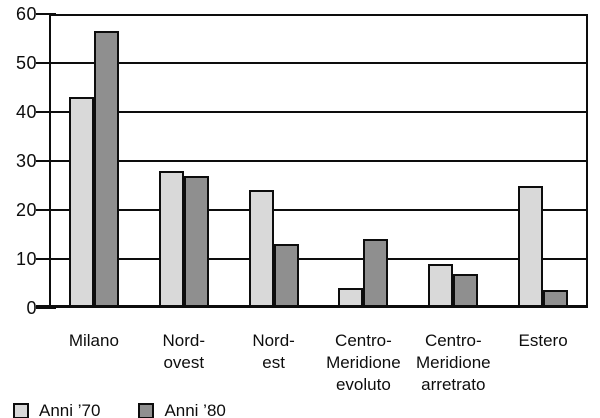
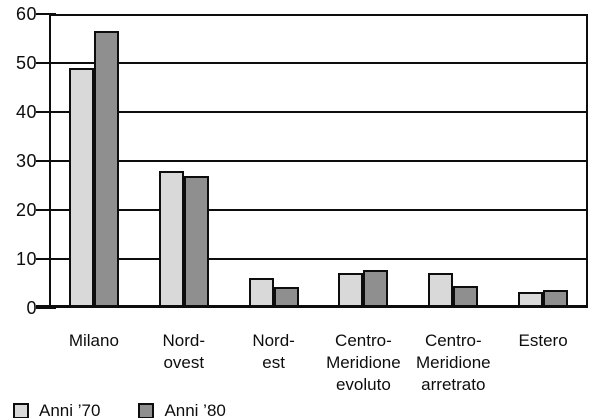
Anni ’70/Milano: 43 -> 49
Anni ’70/Nord- est: 24 -> 6
Anni ’80/Nord- est: 13 -> 4
Anni ’70/Centro- Meridione evoluto: 4 -> 7
Anni ’80/Centro- Meridione evoluto: 14 -> 8
Anni ’70/Centro- Meridione arretrato: 9 -> 7
Anni ’80/Centro- Meridione arretrato: 7 -> 5
Anni ’70/Estero: 25 -> 3
